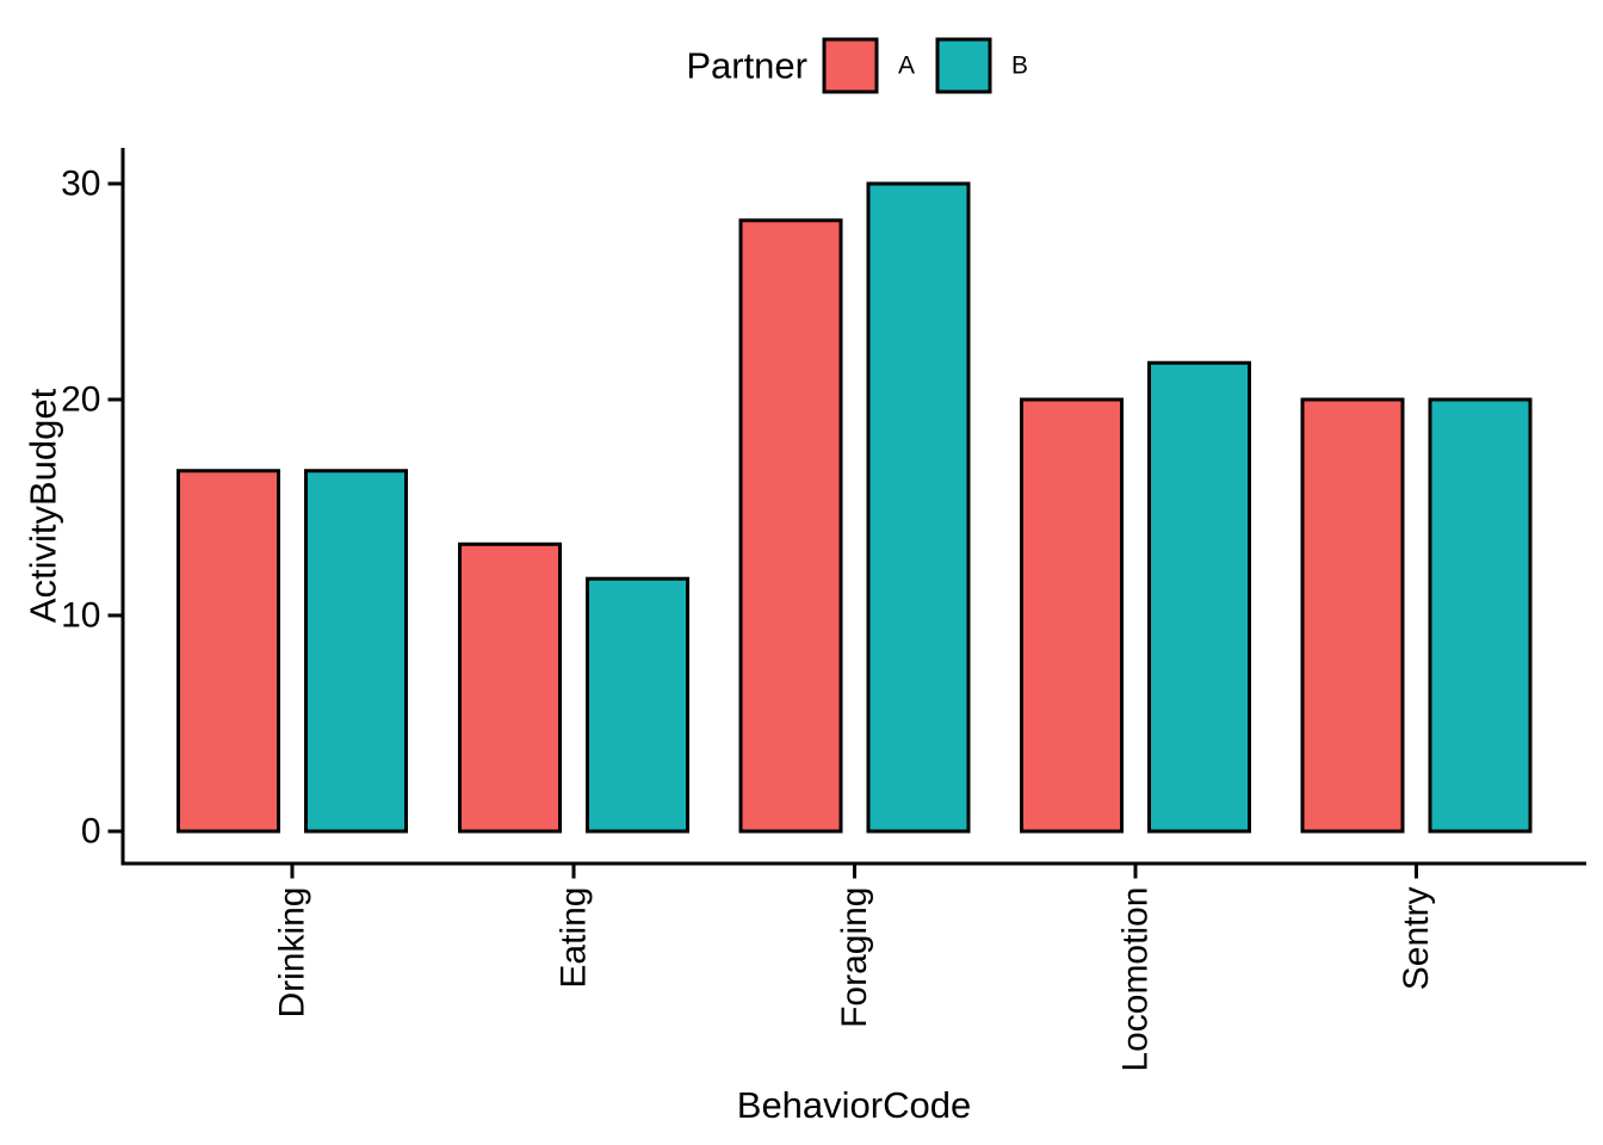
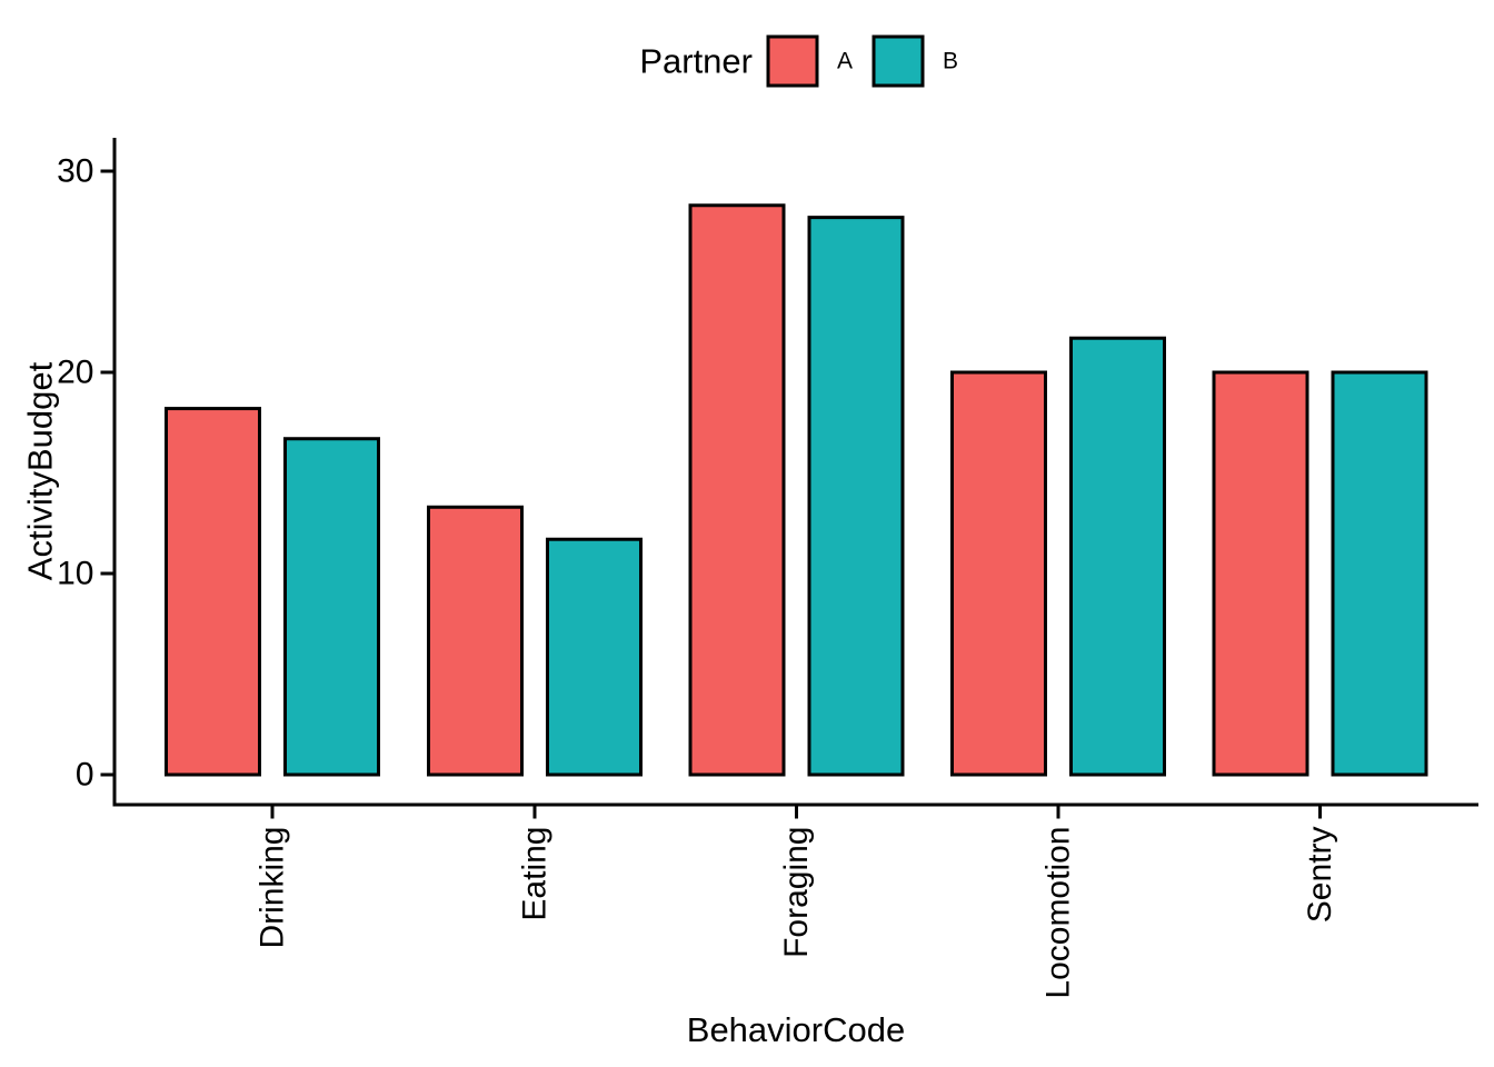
A/Drinking: 16.7 -> 18.2
B/Foraging: 30.0 -> 27.7
